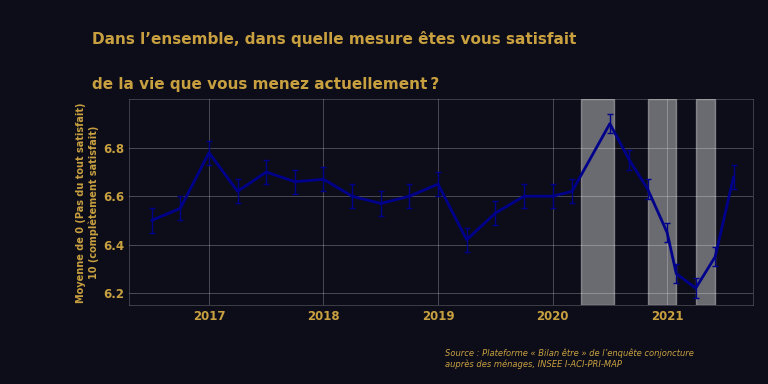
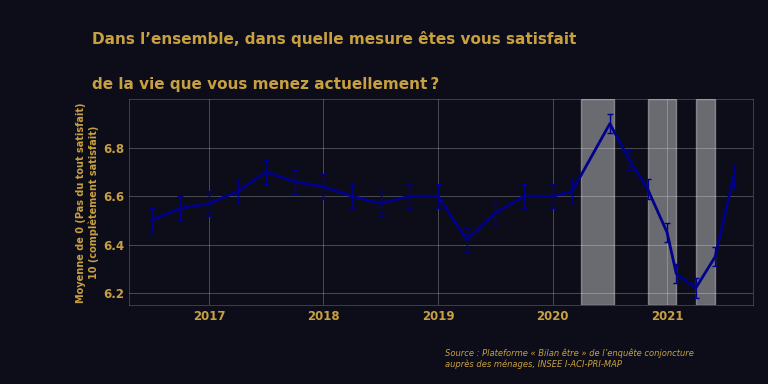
2017: 6.78 -> 6.57
2018: 6.67 -> 6.64
2019: 6.65 -> 6.60
